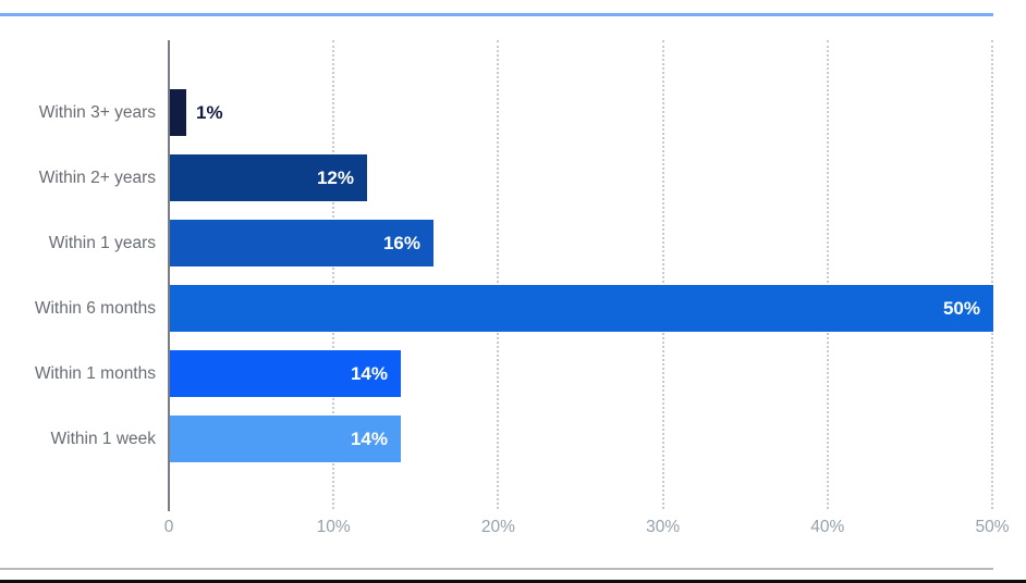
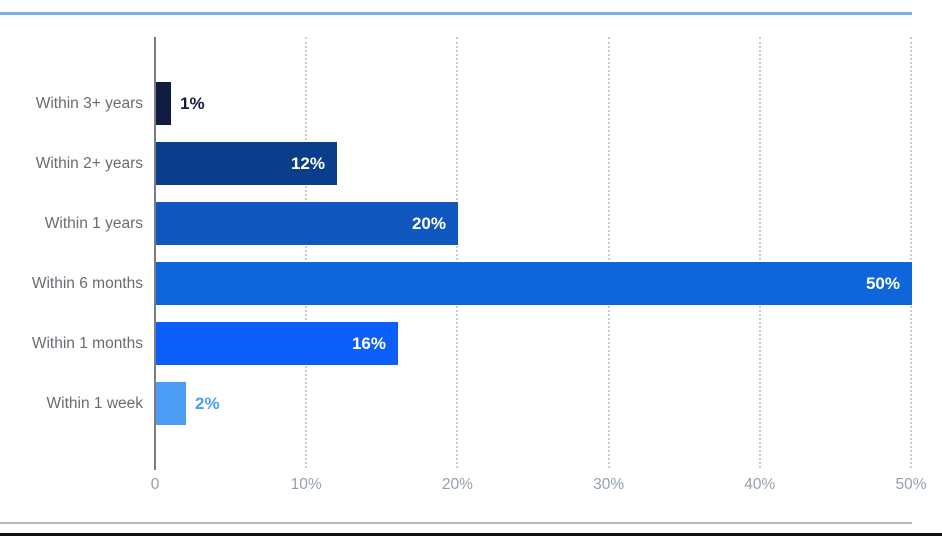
Within 1 years: 16% -> 20%
Within 1 months: 14% -> 16%
Within 1 week: 14% -> 2%
